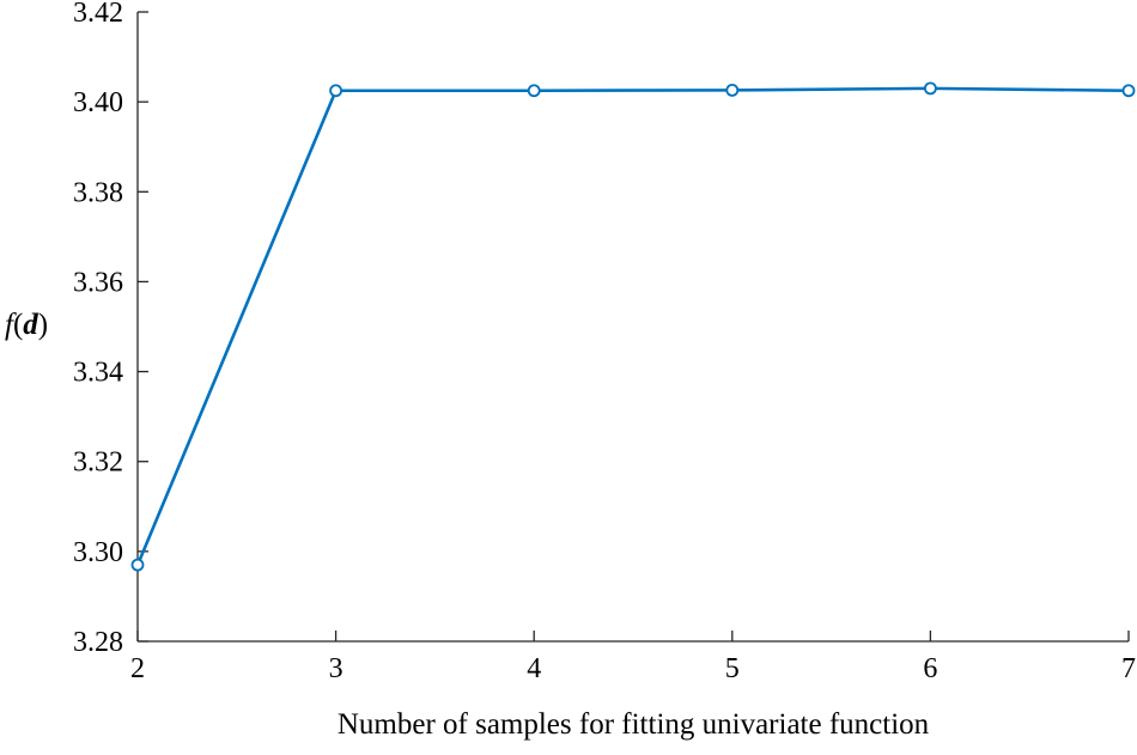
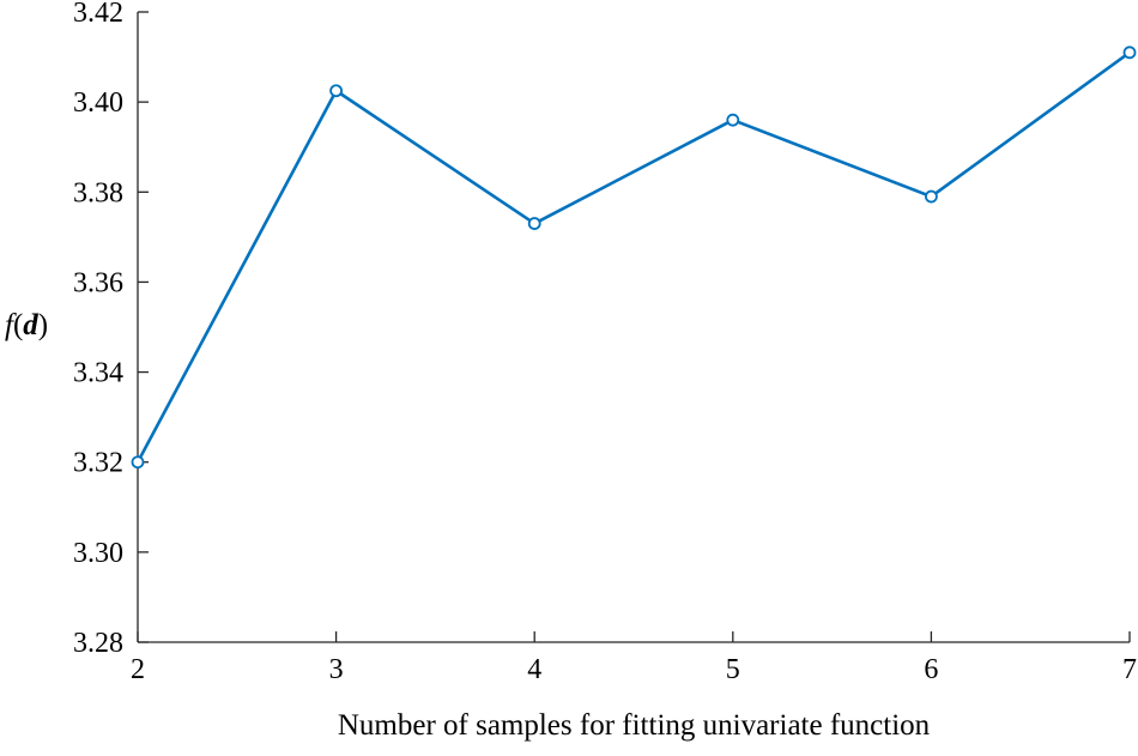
2: 3.297 -> 3.320
4: 3.402 -> 3.373
5: 3.403 -> 3.396
6: 3.403 -> 3.379
7: 3.402 -> 3.411
